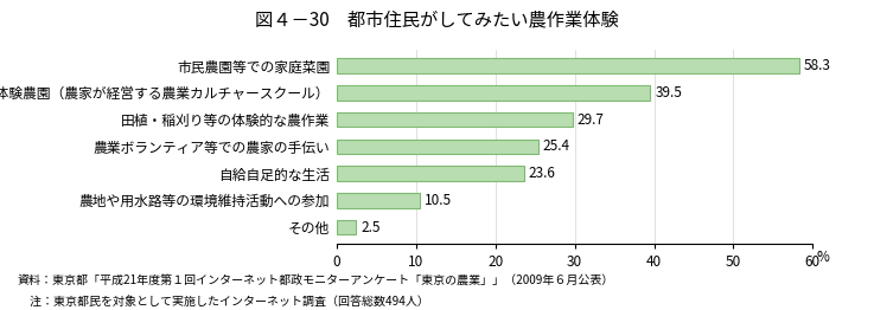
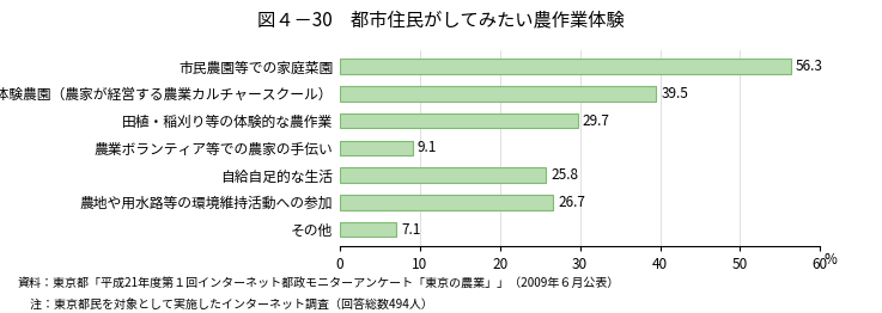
市民農園等での家庭菜園: 58.3 -> 56.3
農業ボランティア等での農家の手伝い: 25.4 -> 9.1
自給自足的な生活: 23.6 -> 25.8
農地や用水路等の環境維持活動への参加: 10.5 -> 26.7
その他: 2.5 -> 7.1
